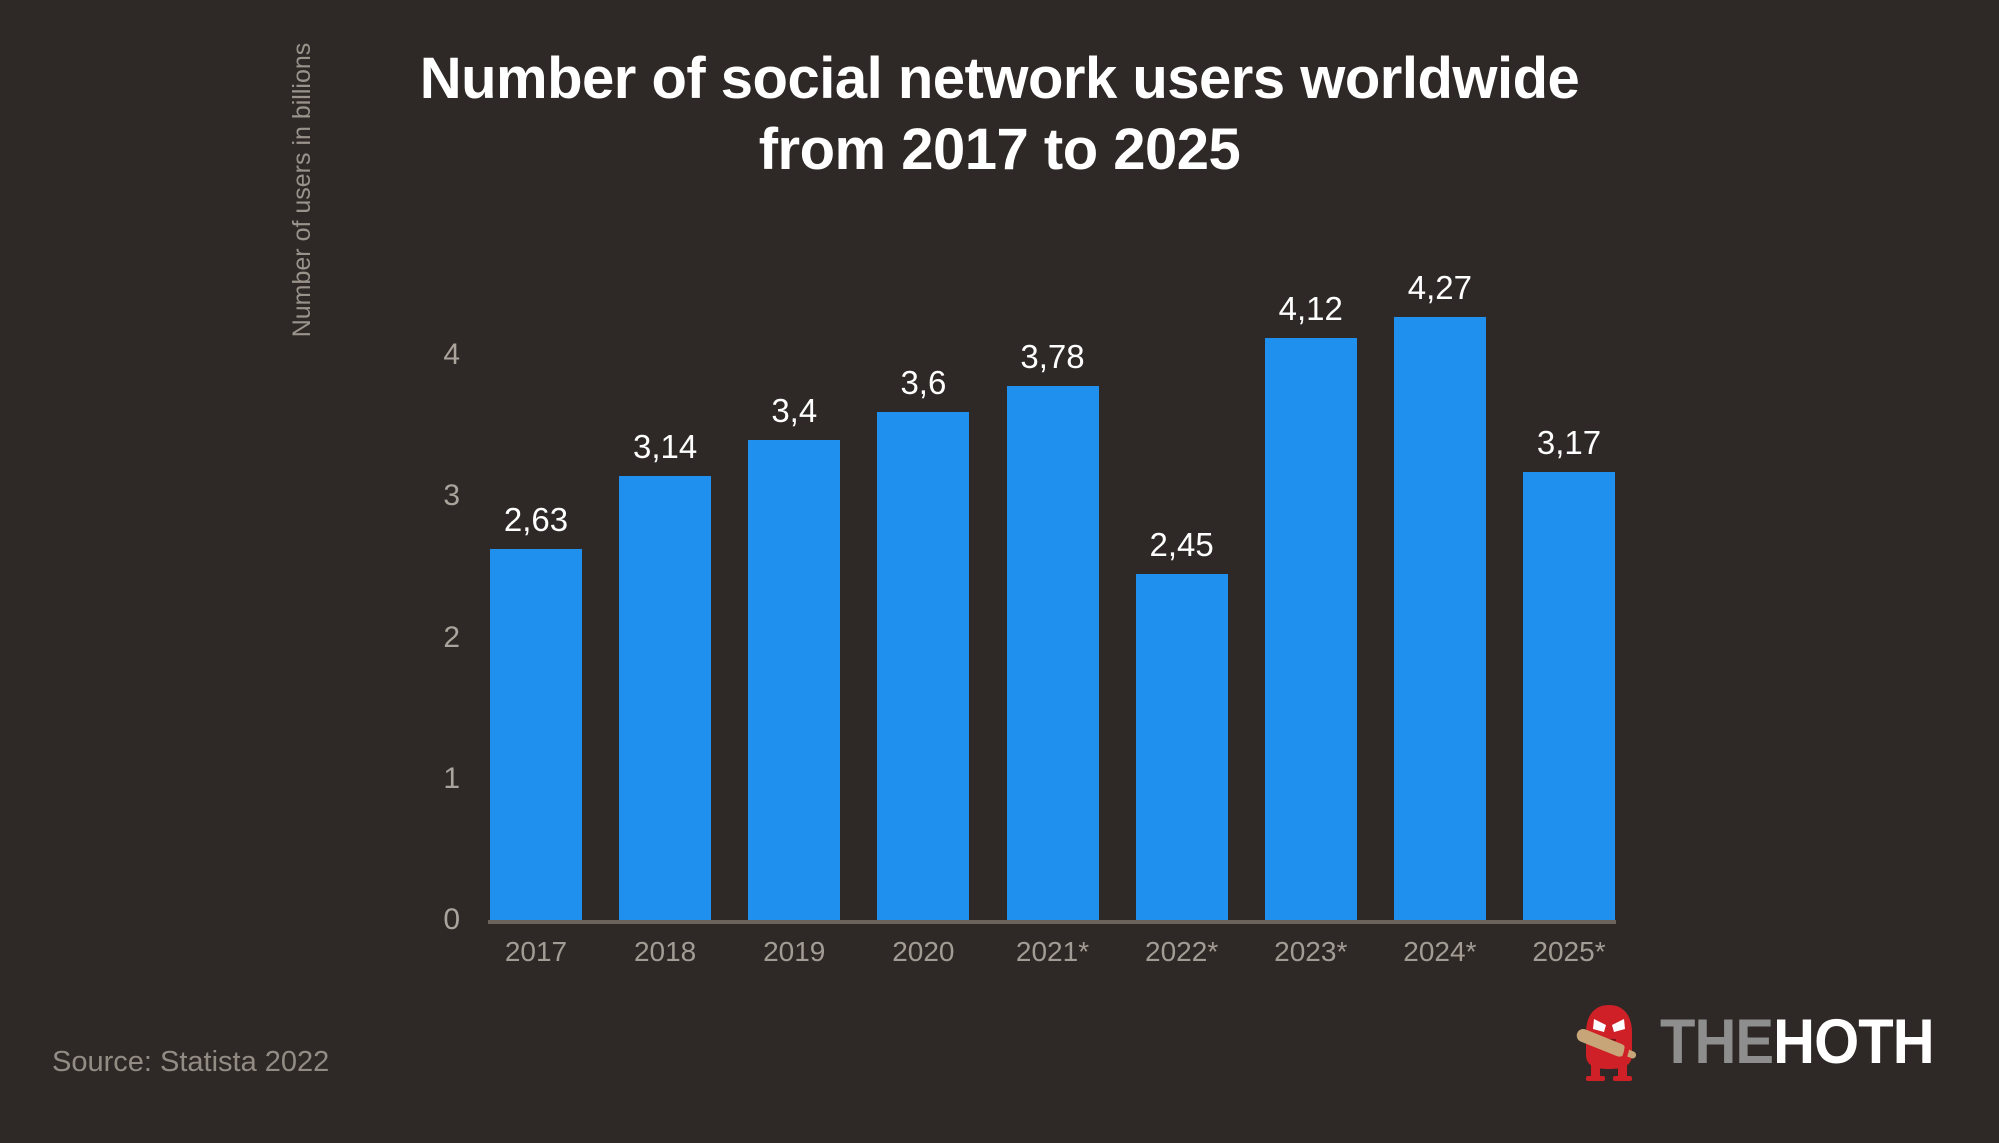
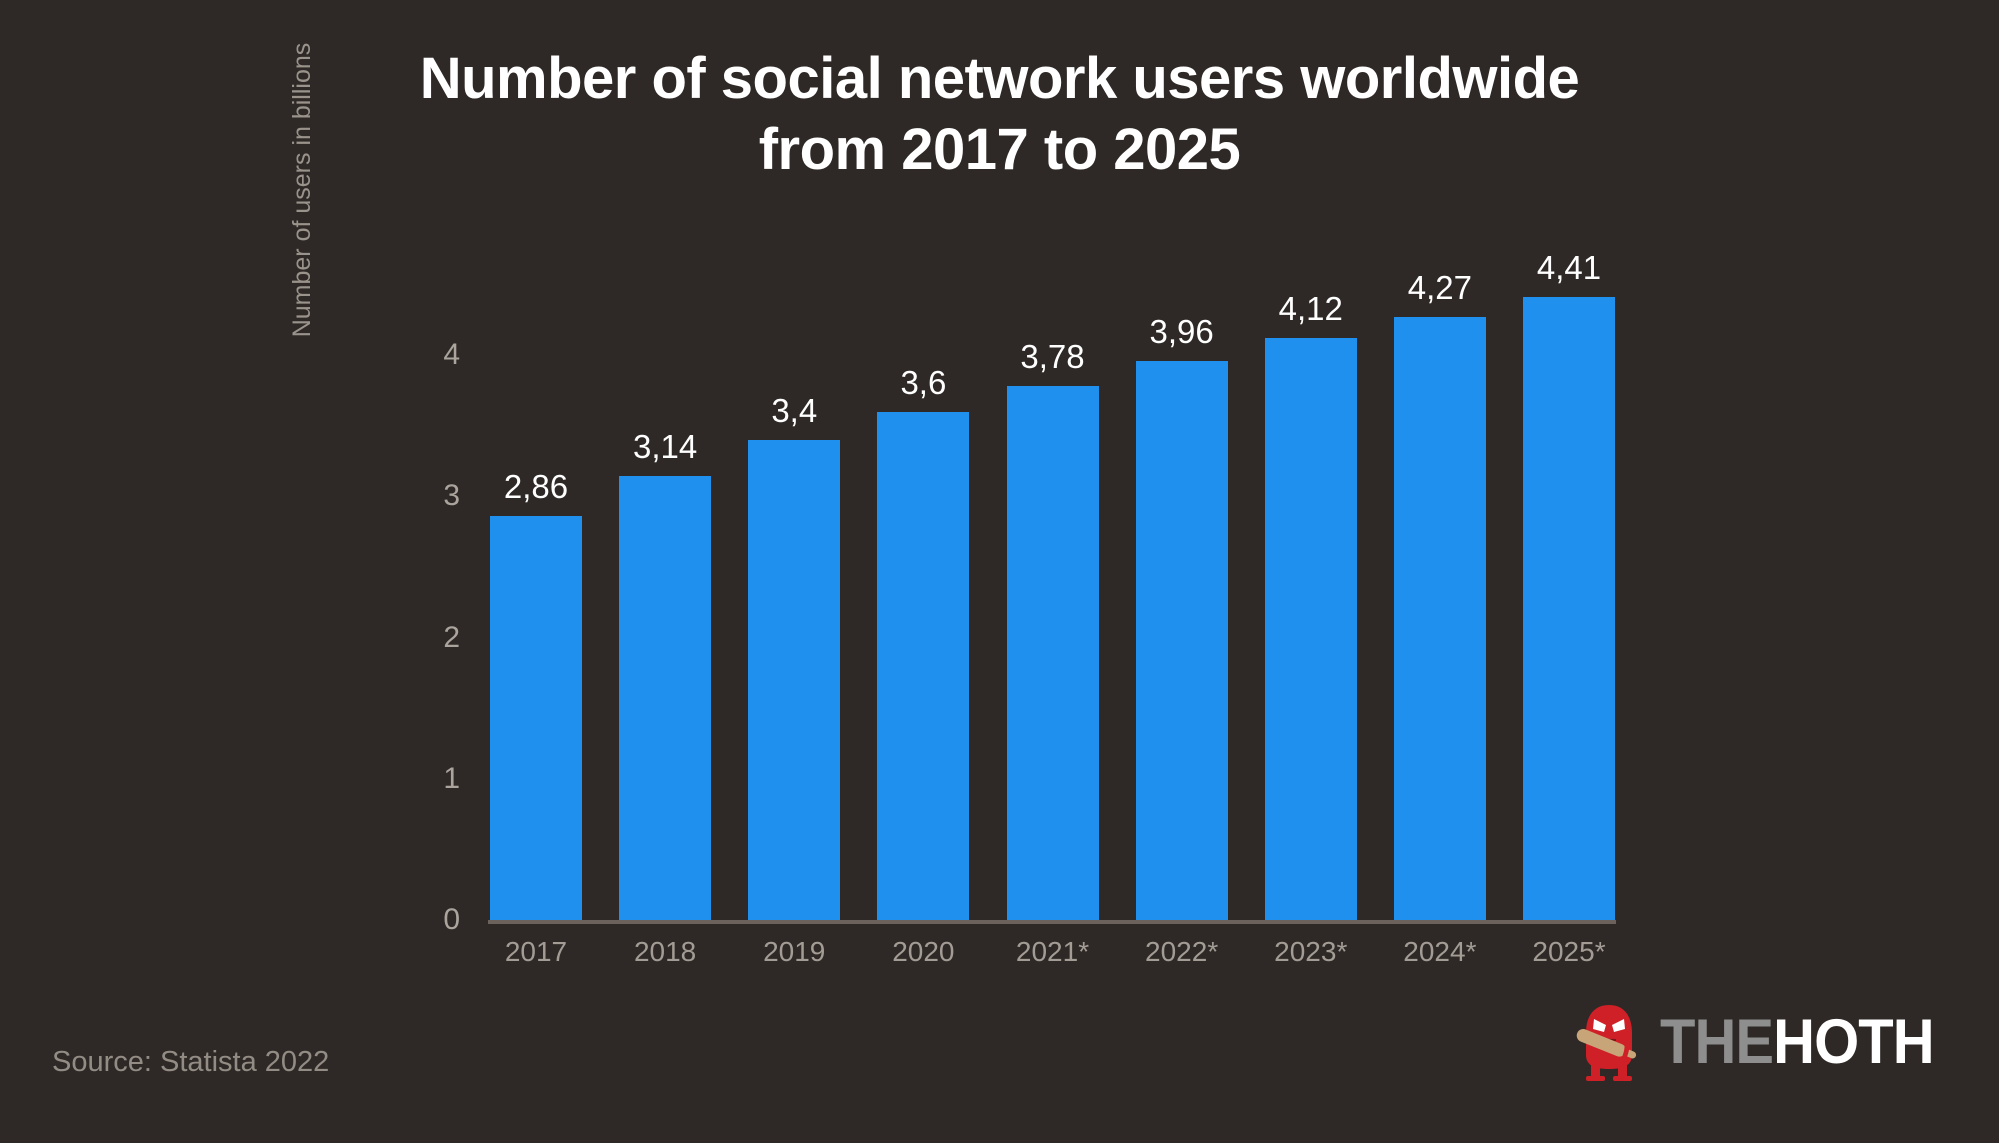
2017: 2,63 -> 2,86
2022*: 2,45 -> 3,96
2025*: 3,17 -> 4,41
